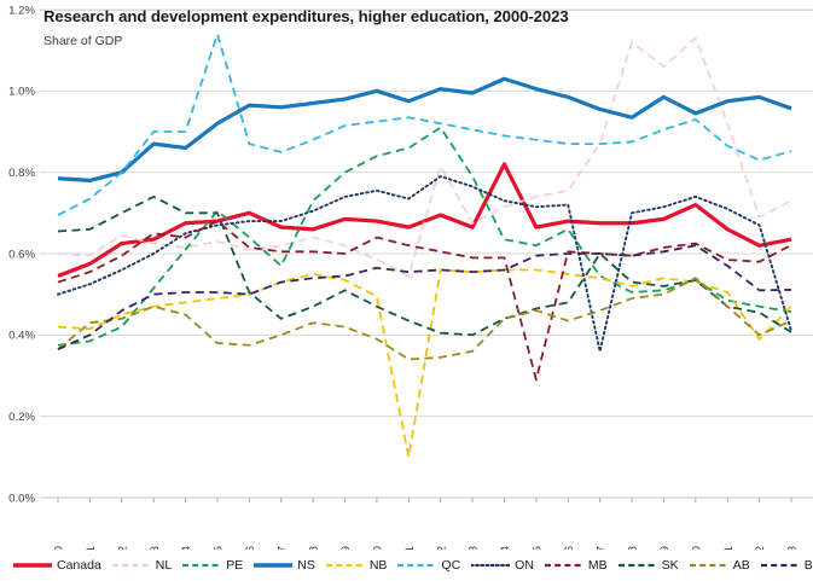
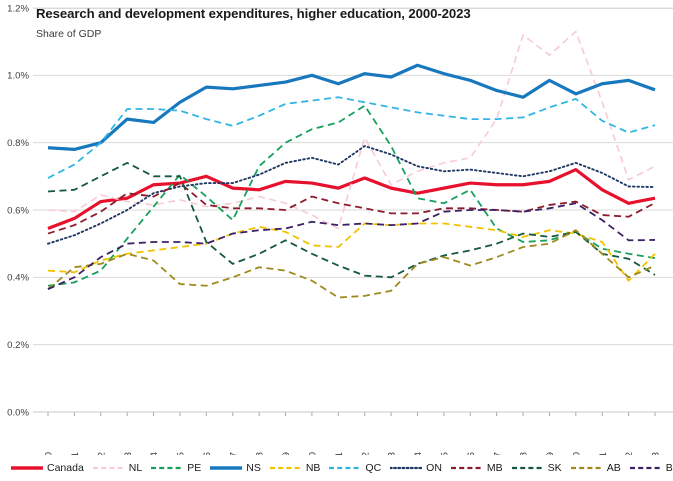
QC/2005: 1.14% -> 0.90%
NB/2011: 0.10% -> 0.49%
Canada/2014: 0.82% -> 0.65%
MB/2015: 0.29% -> 0.60%
ON/2017: 0.36% -> 0.71%
SK/2017: 0.60% -> 0.50%
ON/2023: 0.41% -> 0.67%
